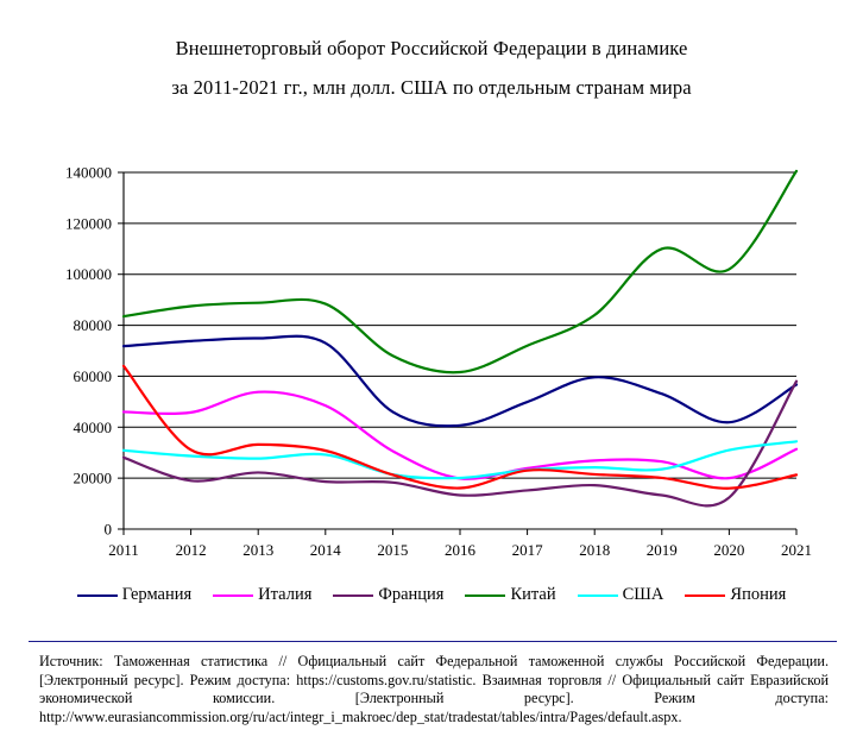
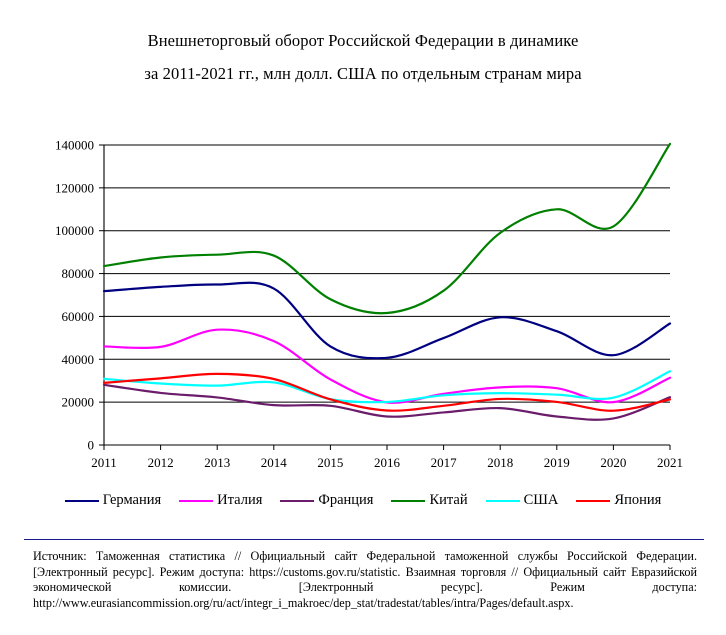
Япония/2011: 64000 -> 29000
Франция/2012: 19000 -> 24000
Япония/2017: 23000 -> 18000
Китай/2018: 84000 -> 99000
США/2020: 31000 -> 22000
Франция/2021: 58000 -> 22000
